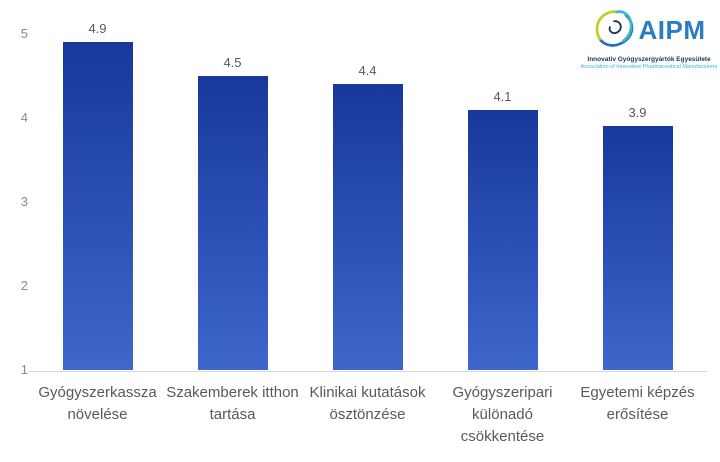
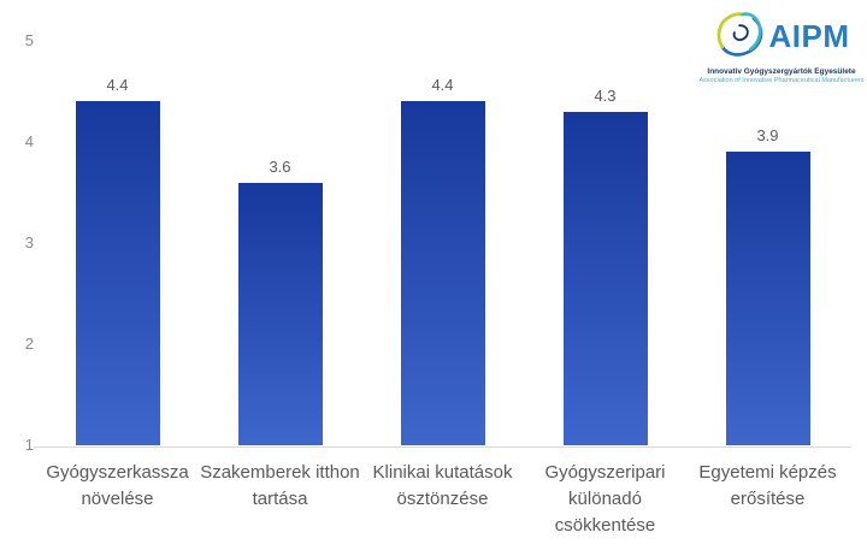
Gyógyszerkassza növelése: 4.9 -> 4.4
Szakemberek itthon tartása: 4.5 -> 3.6
Gyógyszeripari különadó csökkentése: 4.1 -> 4.3
